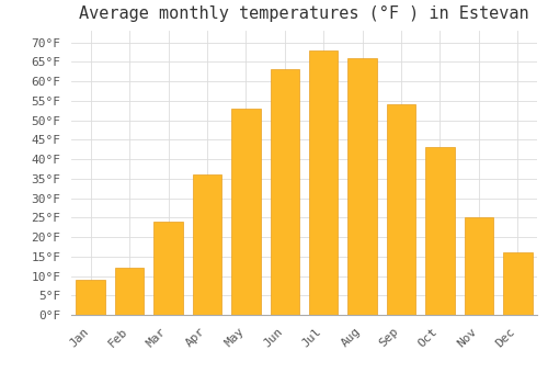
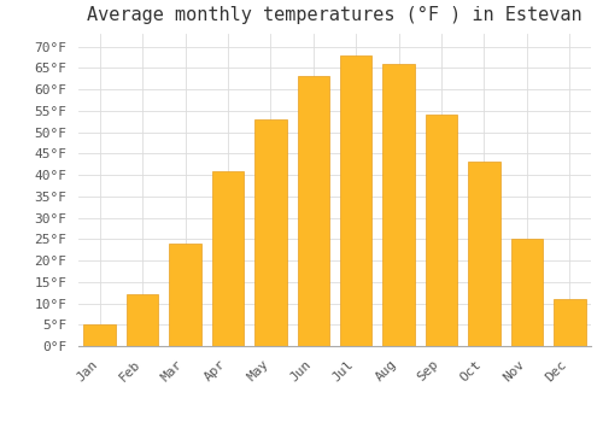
Jan: 9°F -> 5°F
Apr: 36°F -> 41°F
Dec: 16°F -> 11°F
